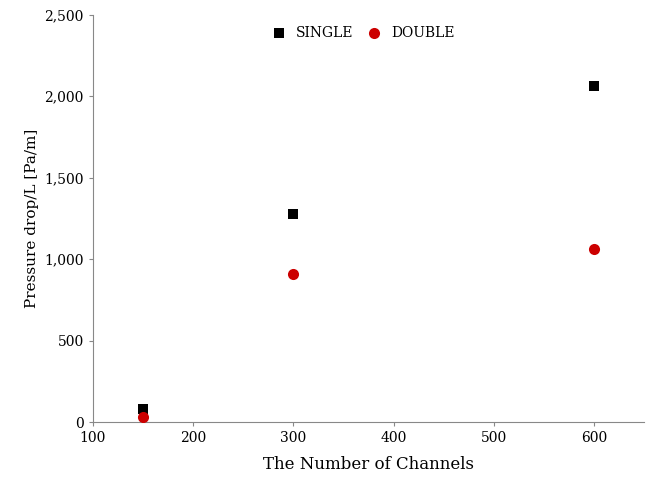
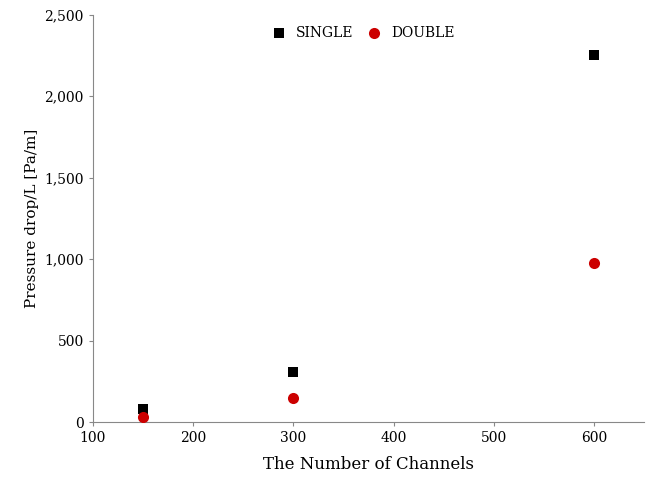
SINGLE/300: 1,280 -> 310
DOUBLE/300: 910 -> 150
SINGLE/600: 2,060 -> 2,250
DOUBLE/600: 1,060 -> 980
